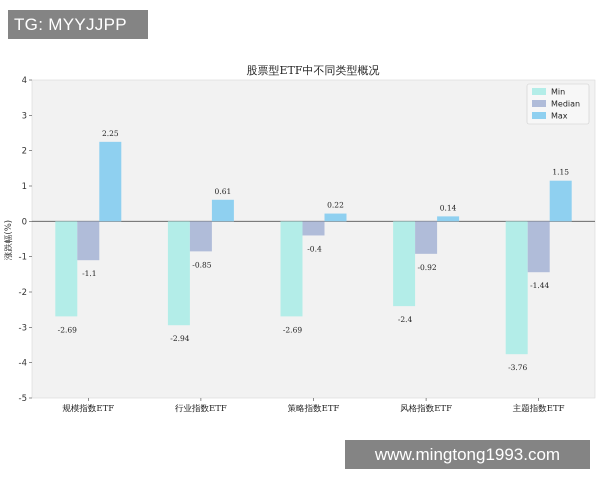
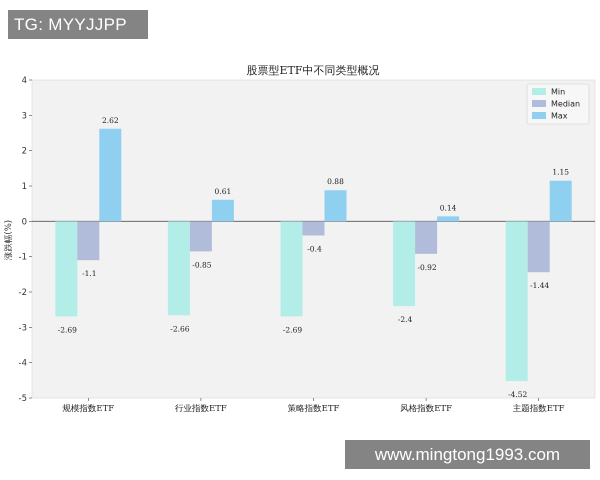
Max/规模指数ETF: 2.25 -> 2.62
Min/行业指数ETF: -2.94 -> -2.66
Max/策略指数ETF: 0.22 -> 0.88
Min/主题指数ETF: -3.76 -> -4.52
